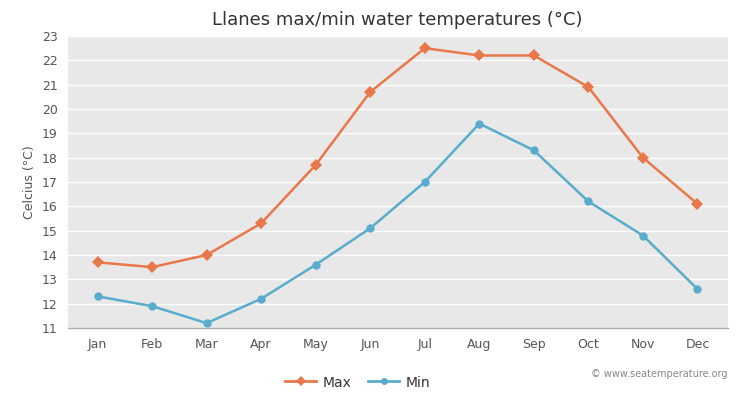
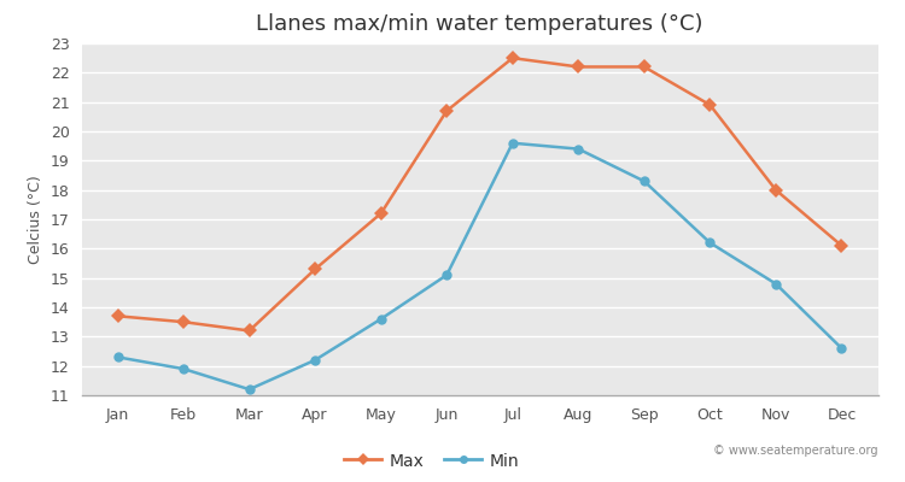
Max/Mar: 14.0 -> 13.2
Max/May: 17.7 -> 17.2
Min/Jul: 17.0 -> 19.6
